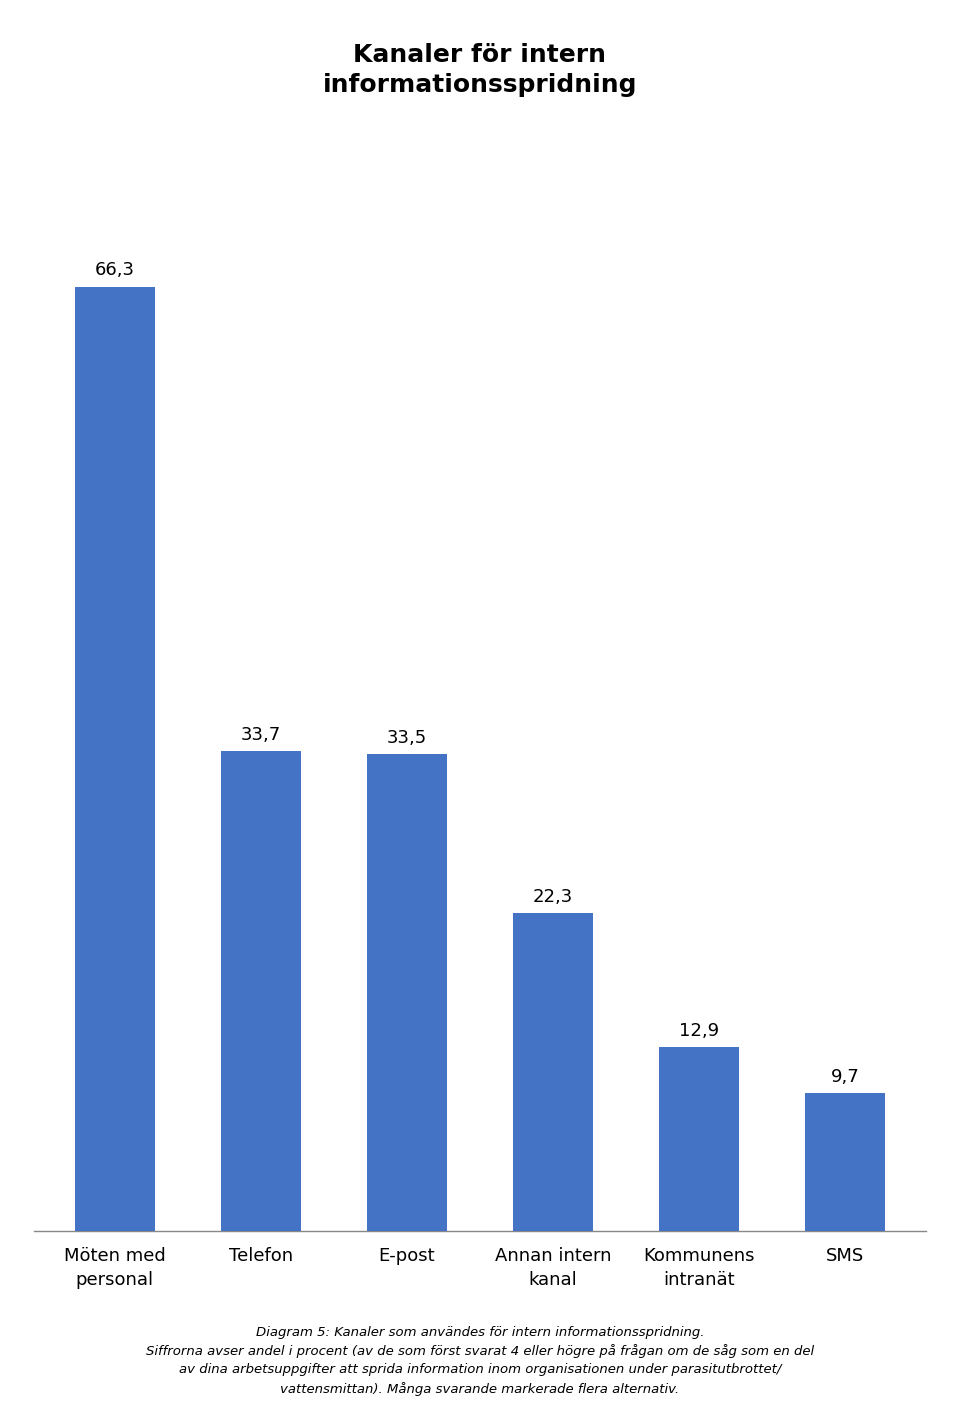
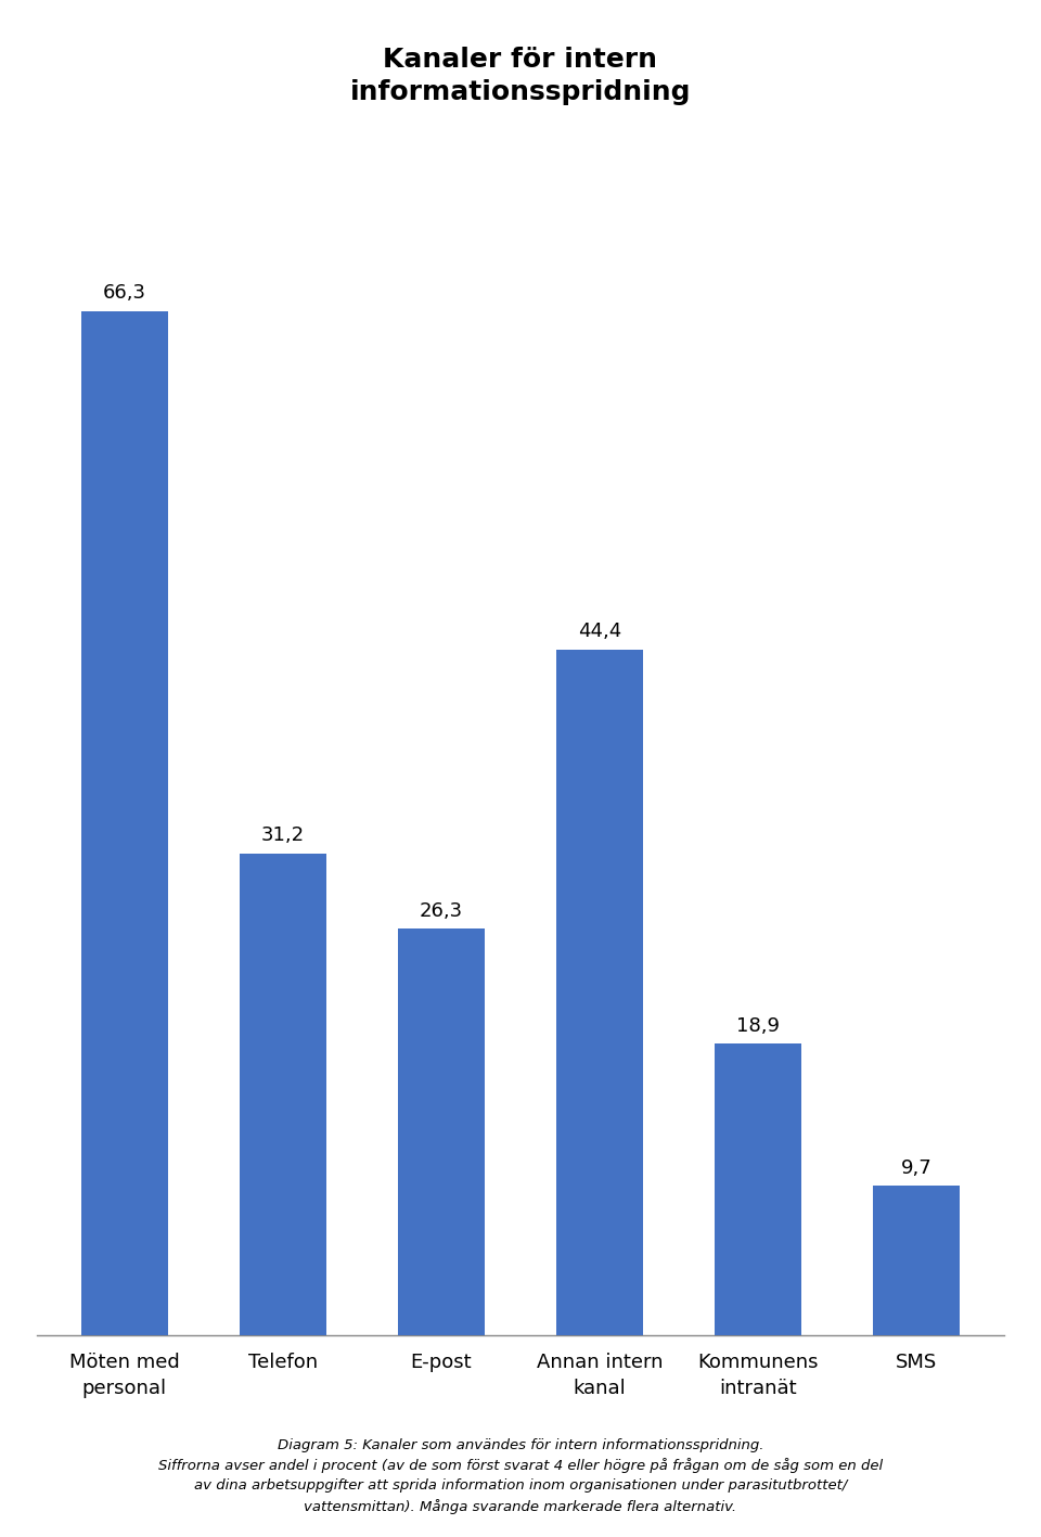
Telefon: 33,7 -> 31,2
E-post: 33,5 -> 26,3
Annan intern kanal: 22,3 -> 44,4
Kommunens intranät: 12,9 -> 18,9
